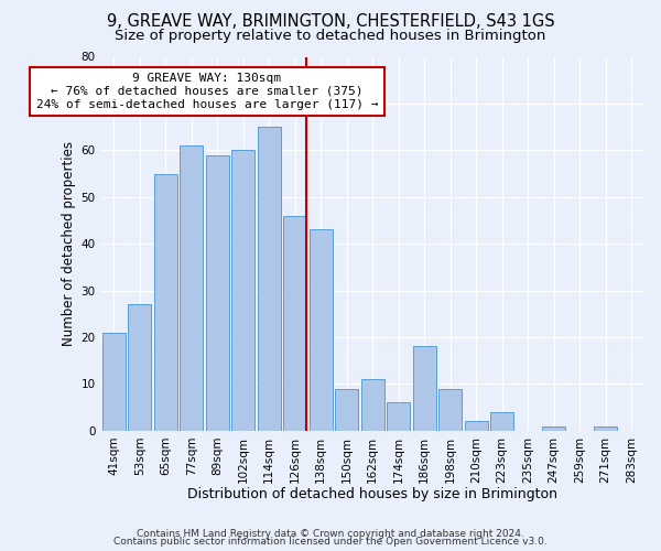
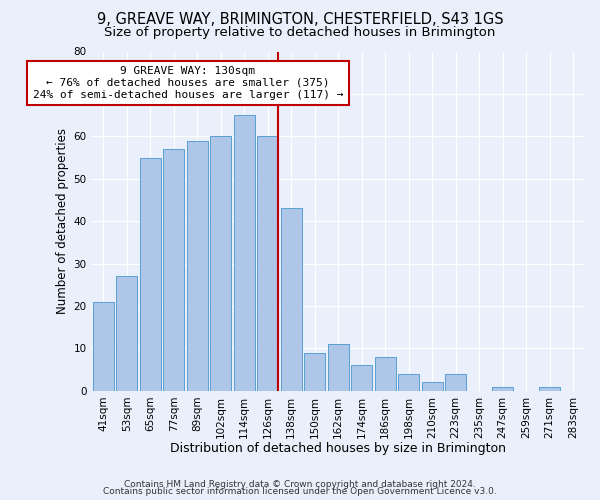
77sqm: 61 -> 57
126sqm: 46 -> 60
186sqm: 18 -> 8
198sqm: 9 -> 4
